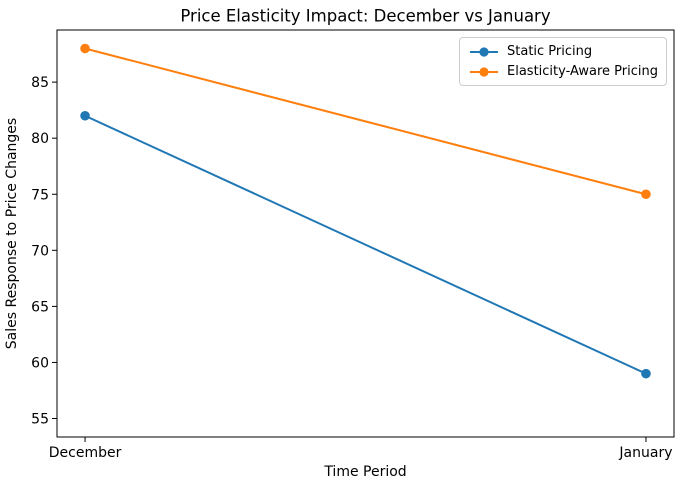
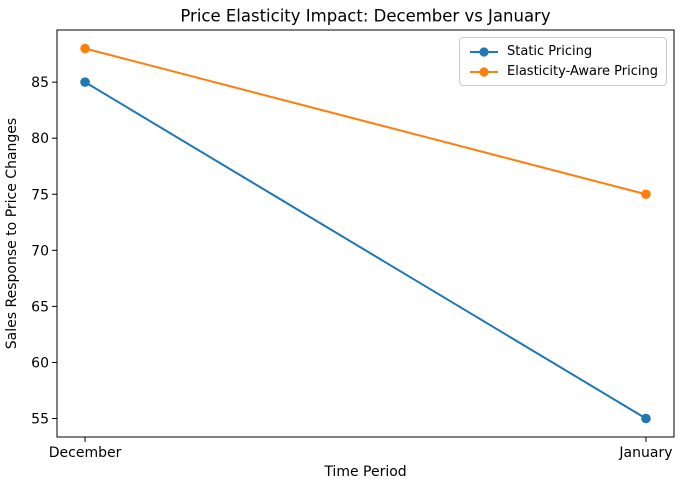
Static Pricing/December: 82 -> 85
Static Pricing/January: 59 -> 55
